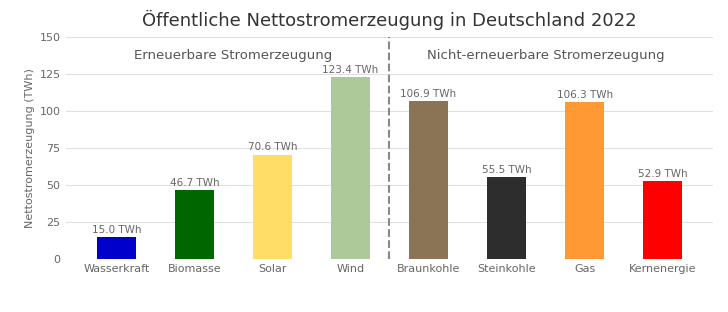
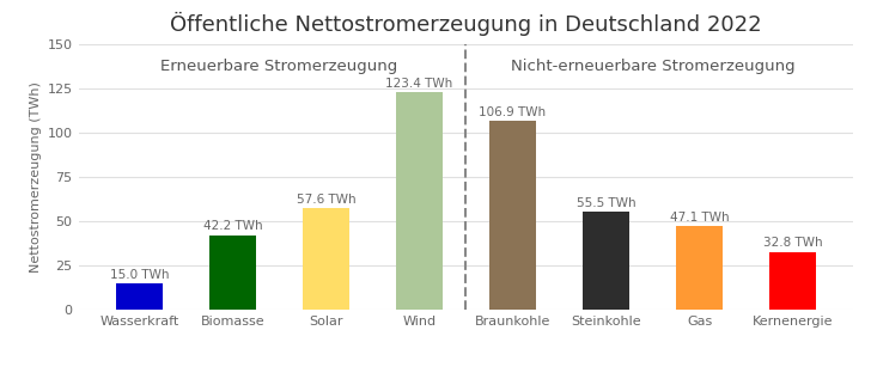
Biomasse: 46.7 -> 42.2
Solar: 70.6 -> 57.6
Gas: 106.3 -> 47.1
Kernenergie: 52.9 -> 32.8
